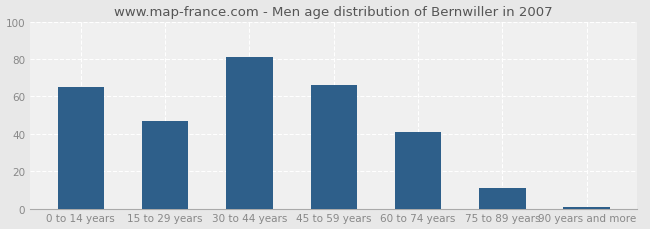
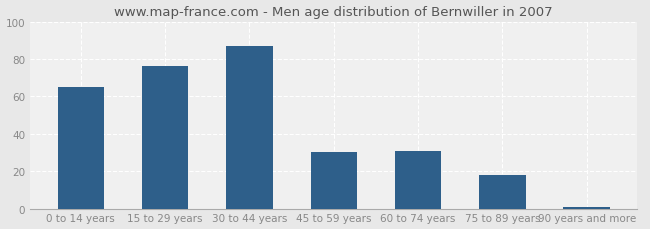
15 to 29 years: 47 -> 76
30 to 44 years: 81 -> 87
45 to 59 years: 66 -> 30
60 to 74 years: 41 -> 31
75 to 89 years: 11 -> 18
